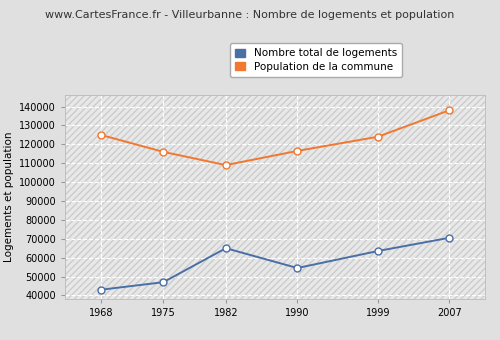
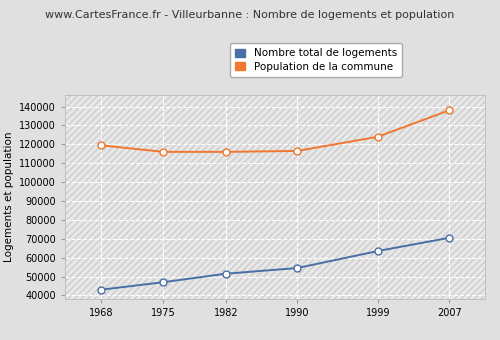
Population de la commune/1968: 125000 -> 120000
Nombre total de logements/1982: 65000 -> 52000
Population de la commune/1982: 109000 -> 116000
